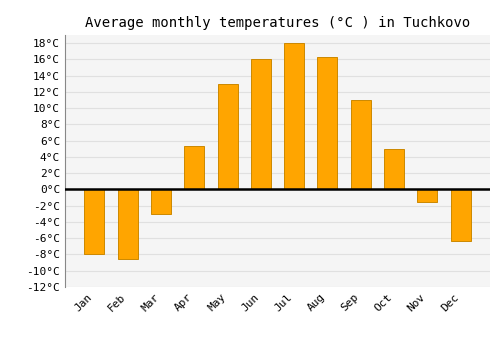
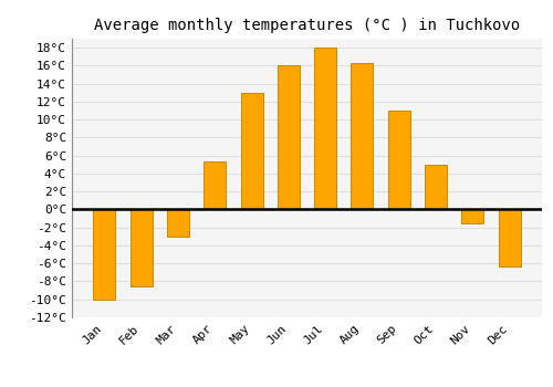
Jan: -8.0°C -> -10.0°C
